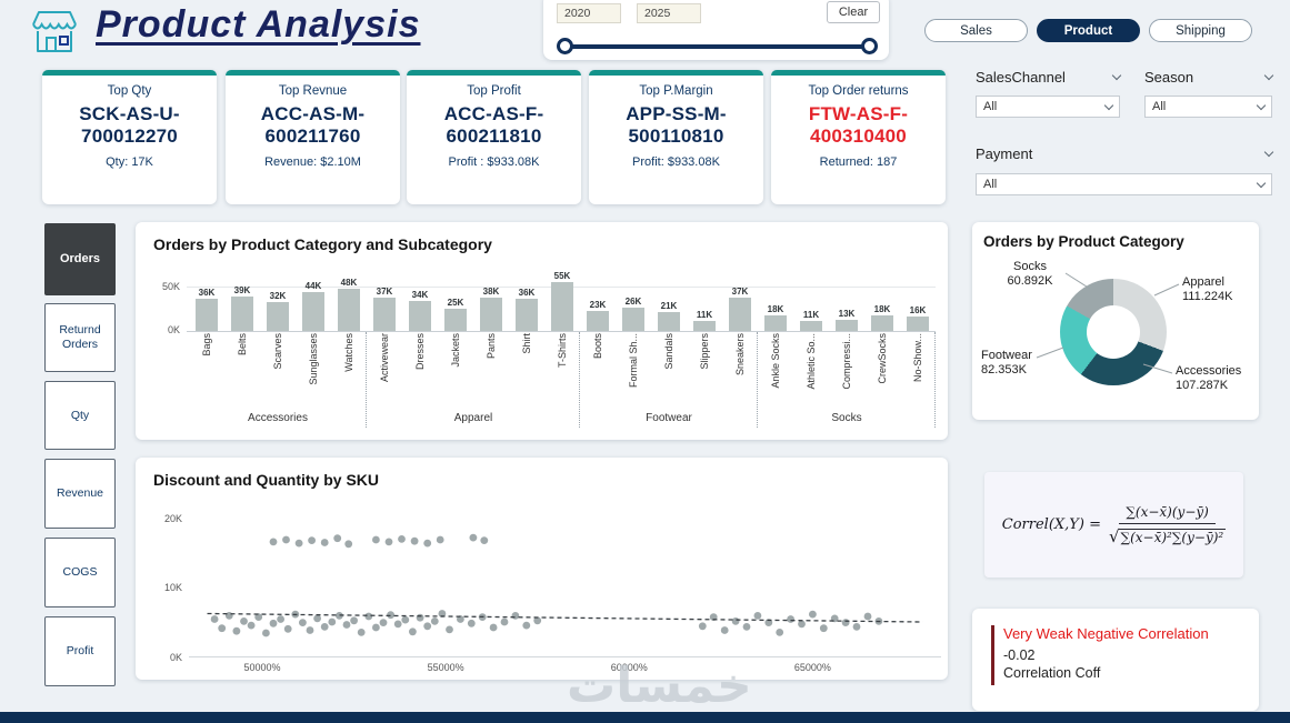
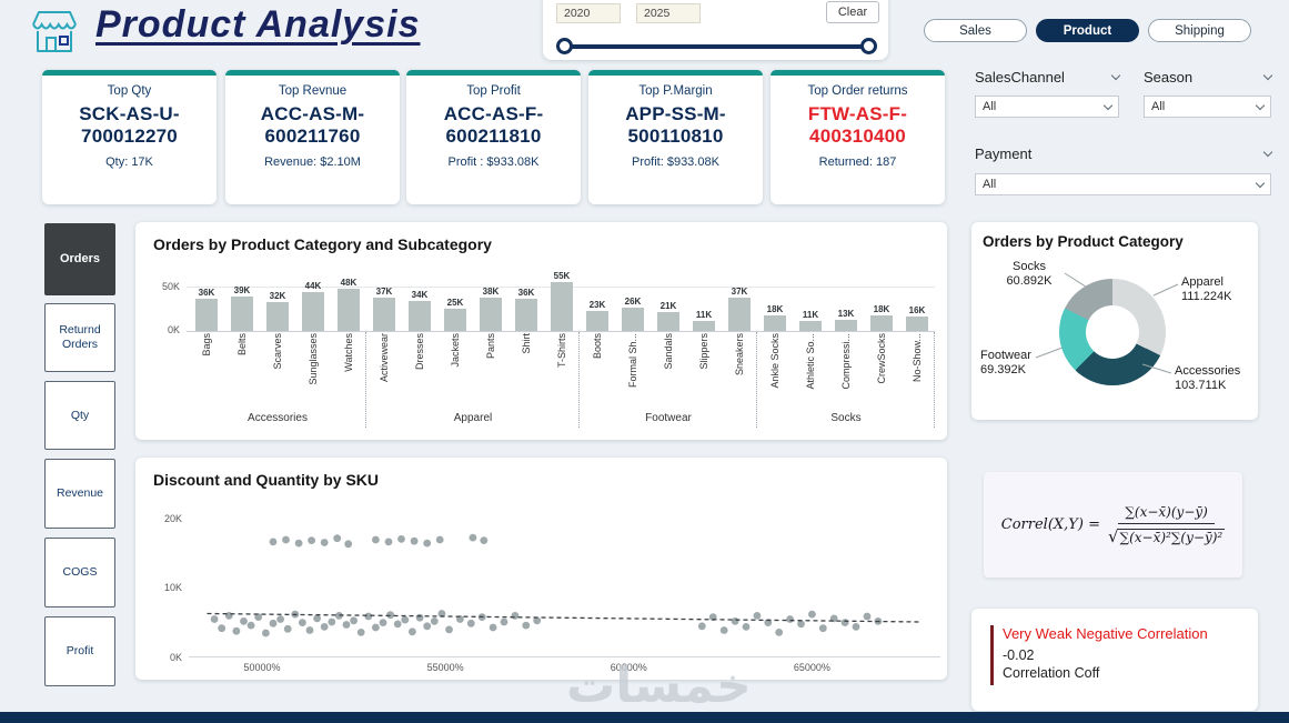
Orders by Product Category/Accessories: 107.287K -> 103.711K
Orders by Product Category/Footwear: 82.353K -> 69.392K
